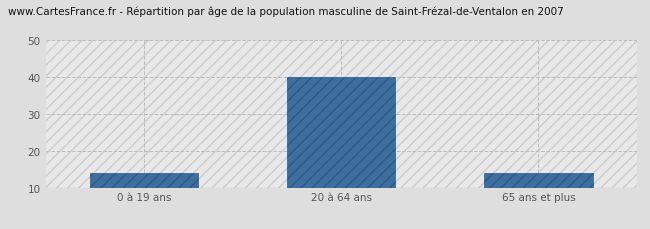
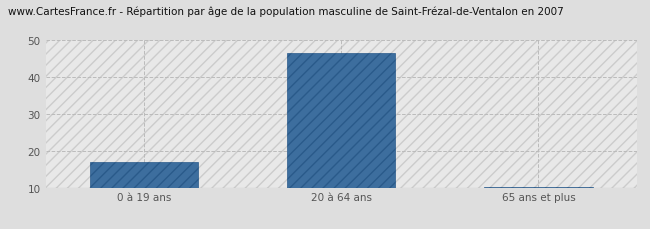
0 à 19 ans: 14.0 -> 17.0
20 à 64 ans: 40.0 -> 46.5
65 ans et plus: 14.0 -> 10.2
